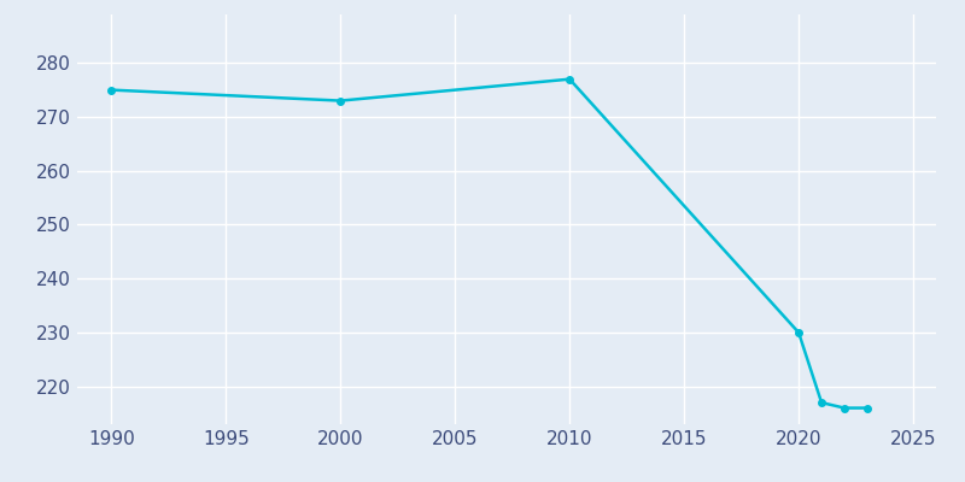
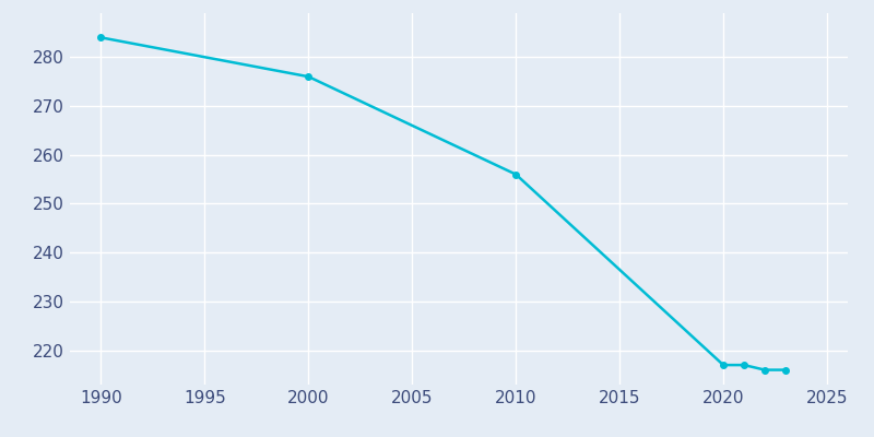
1990: 275 -> 284
2000: 273 -> 276
2010: 277 -> 256
2020: 230 -> 217
